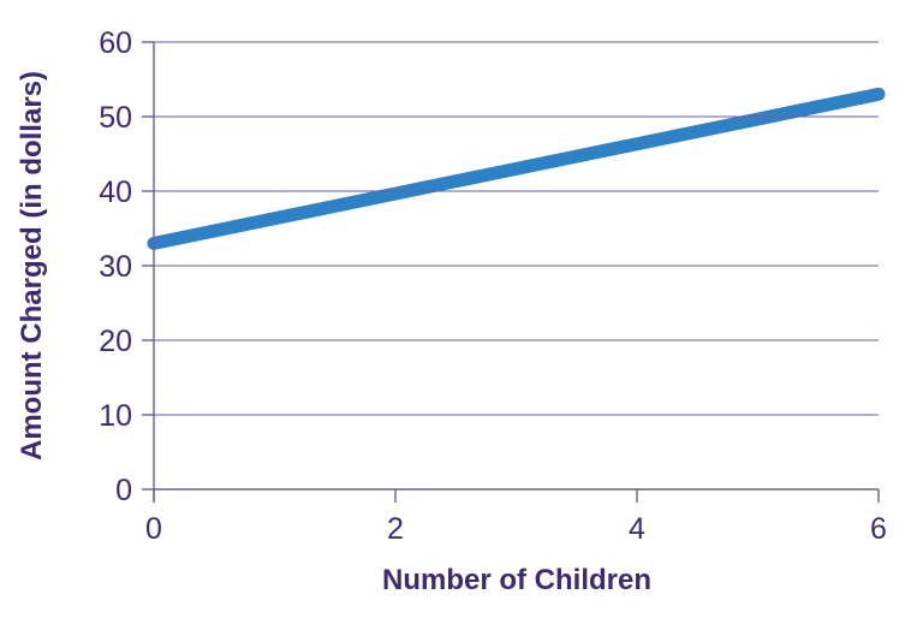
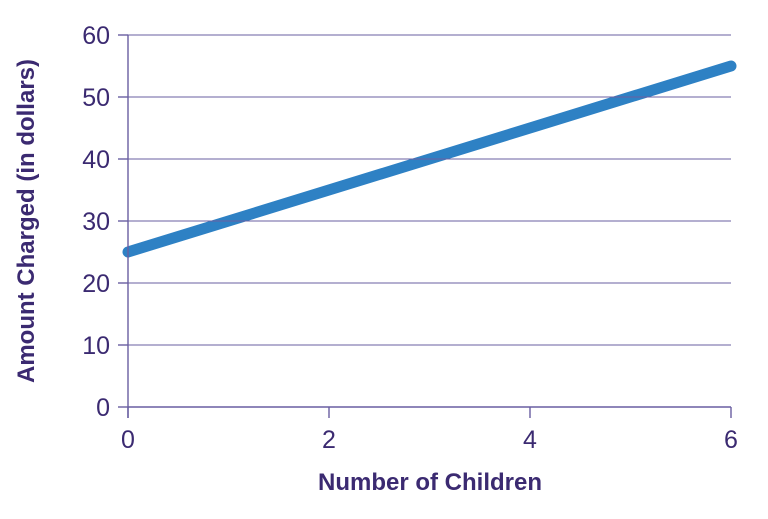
0: 33 -> 25
6: 53 -> 55
